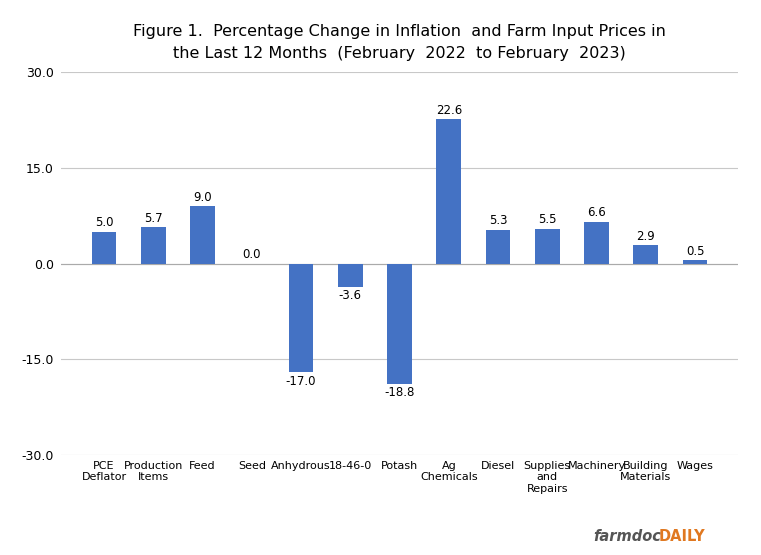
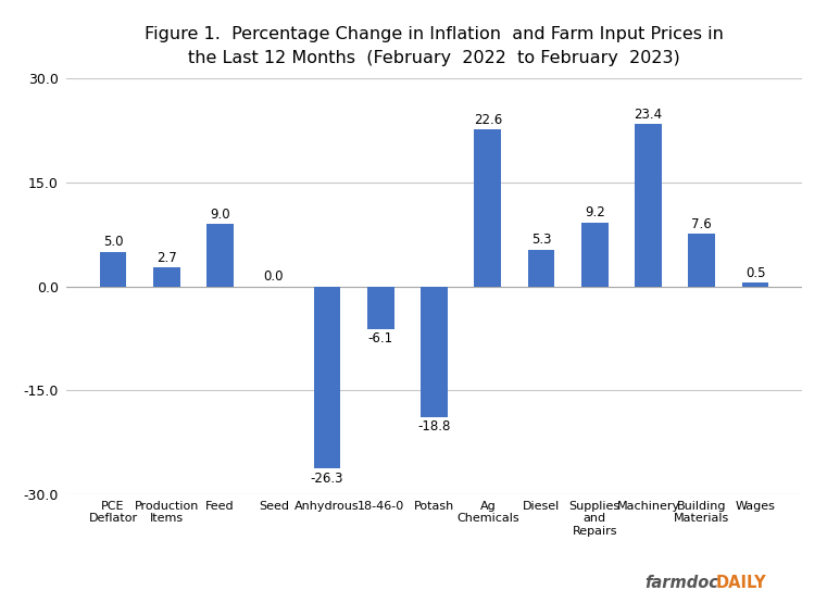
Production Items: 5.7 -> 2.7
Anhydrous: -17.0 -> -26.3
18-46-0: -3.6 -> -6.1
Supplies and Repairs: 5.5 -> 9.2
Machinery: 6.6 -> 23.4
Building Materials: 2.9 -> 7.6
